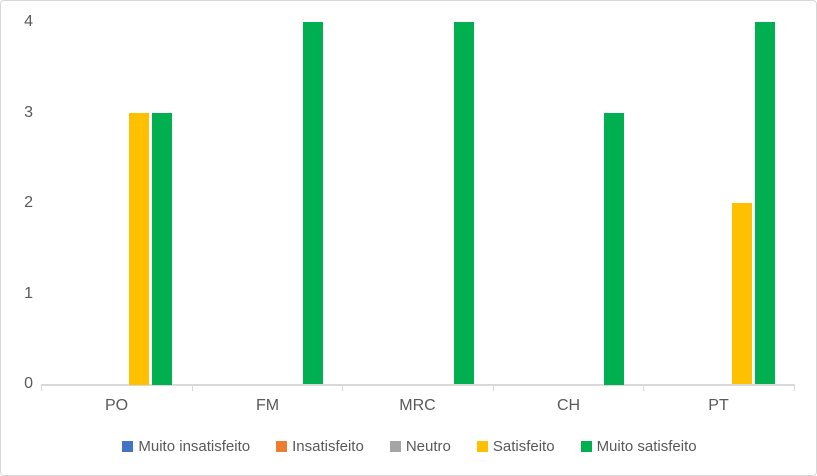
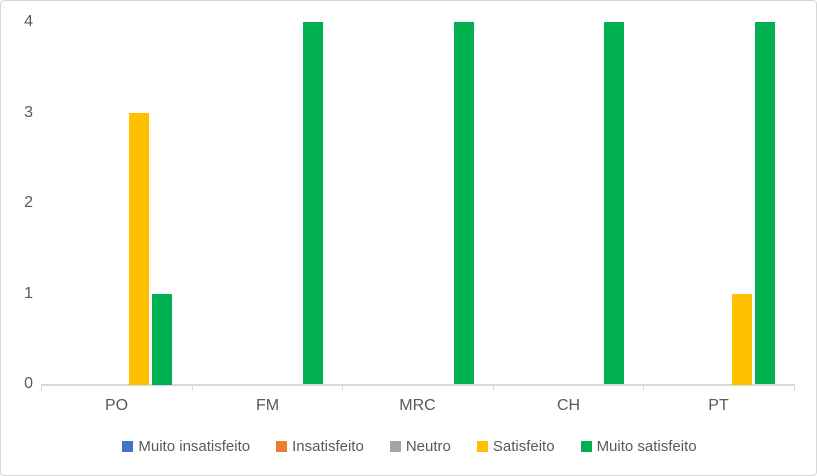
Muito satisfeito/PO: 3 -> 1
Muito satisfeito/CH: 3 -> 4
Satisfeito/PT: 2 -> 1
